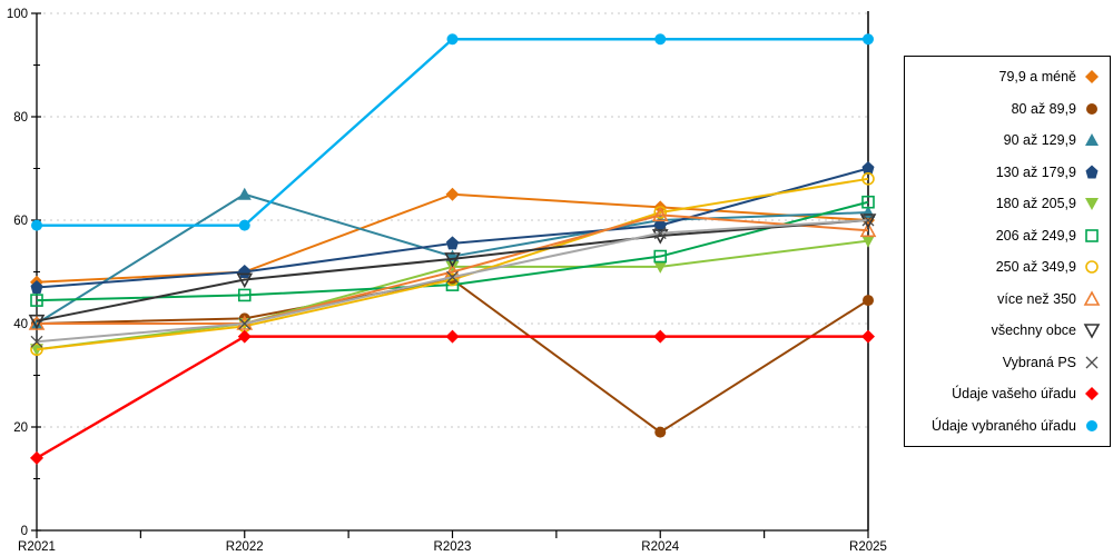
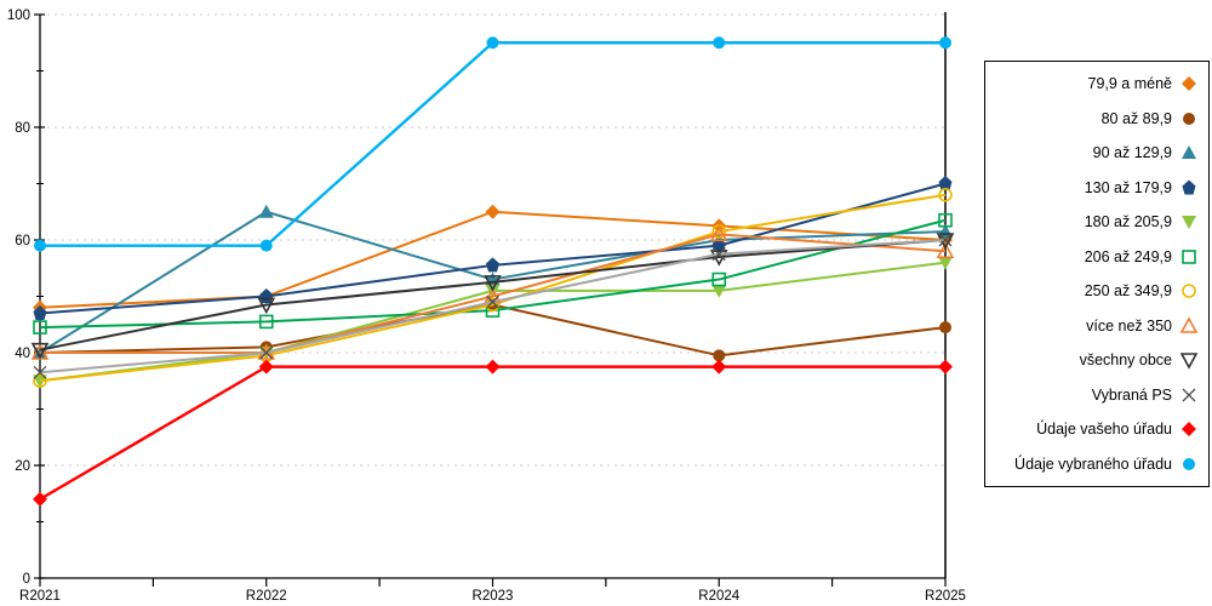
80 až 89,9/R2024: 19 -> 40
